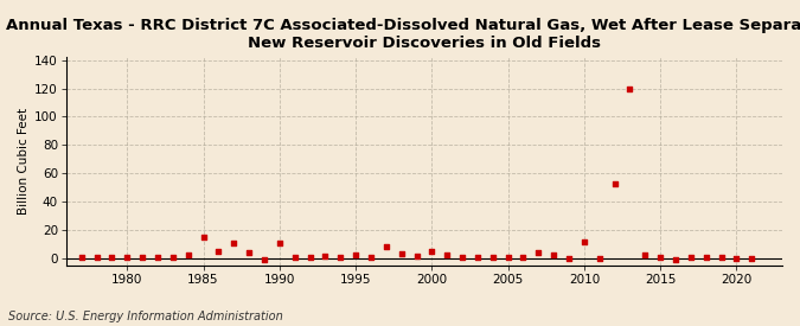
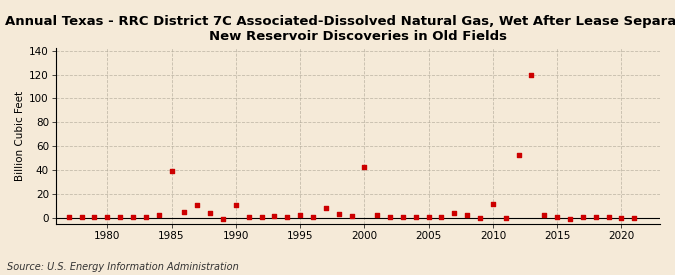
1985: 15 -> 39
2000: 4 -> 43
